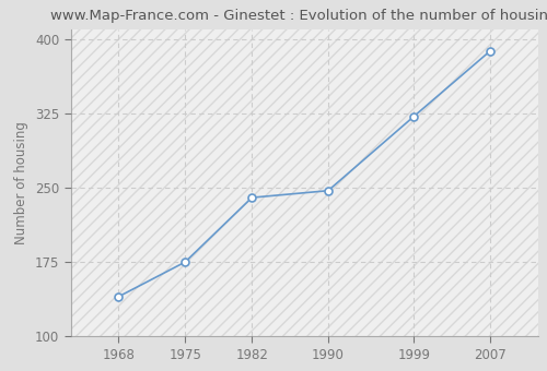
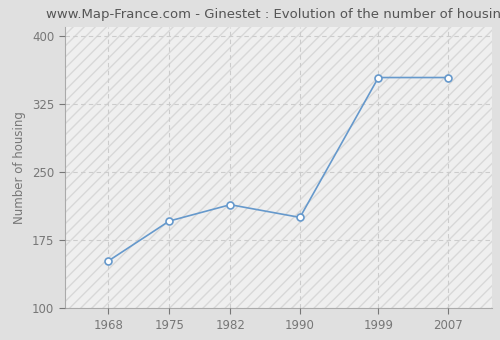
1968: 140 -> 152
1975: 175 -> 196
1982: 240 -> 214
1990: 247 -> 200
1999: 322 -> 354
2007: 388 -> 354
